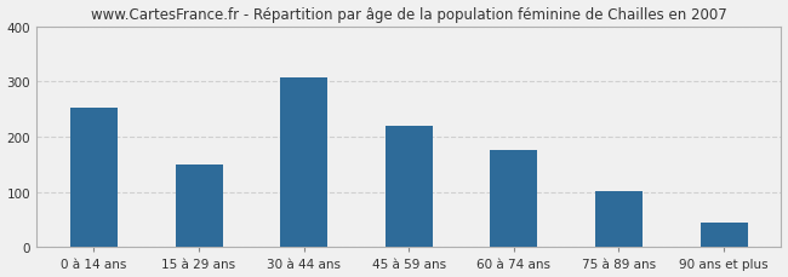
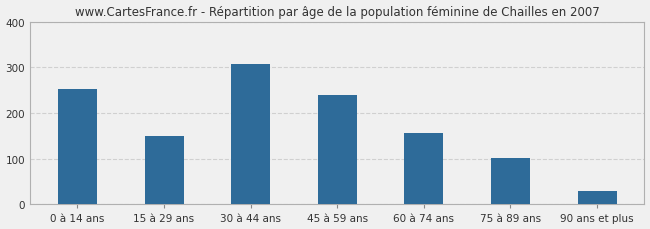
45 à 59 ans: 220 -> 239
60 à 74 ans: 175 -> 157
90 ans et plus: 45 -> 30
